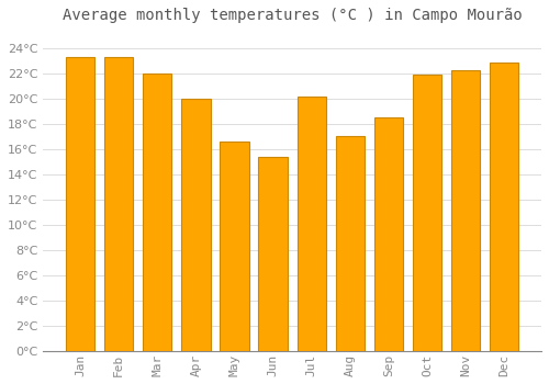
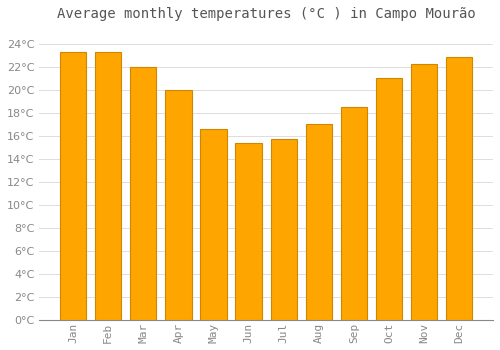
Jul: 20.1°C -> 15.7°C
Oct: 21.9°C -> 21.0°C
